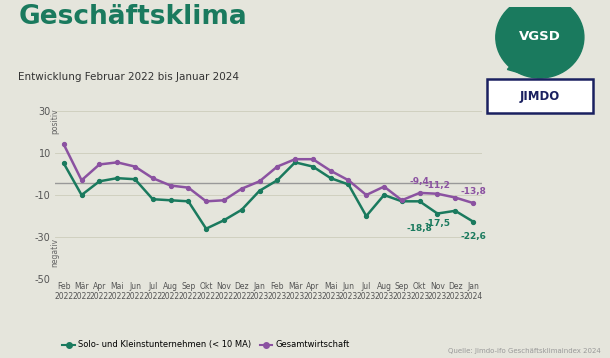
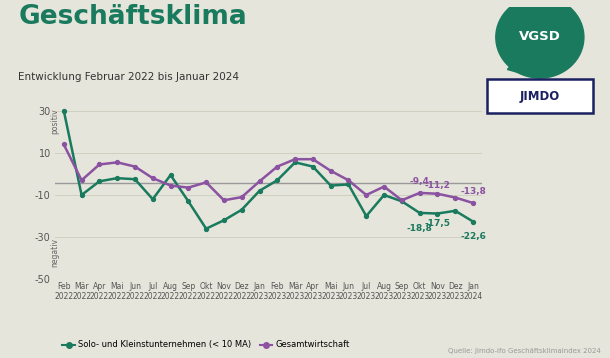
Solo- und Kleinstunternehmen (< 10 MA)/Feb 2022: 5.0 -> 30.0
Solo- und Kleinstunternehmen (< 10 MA)/Aug 2022: -12.5 -> -0.5
Gesamtwirtschaft/Okt 2022: -13.0 -> -4.0
Gesamtwirtschaft/Dez 2022: -7.0 -> -11.0
Solo- und Kleinstunternehmen (< 10 MA)/Mai 2023: -2.0 -> -5.5
Solo- und Kleinstunternehmen (< 10 MA)/Okt 2023: -13.0 -> -18.5
